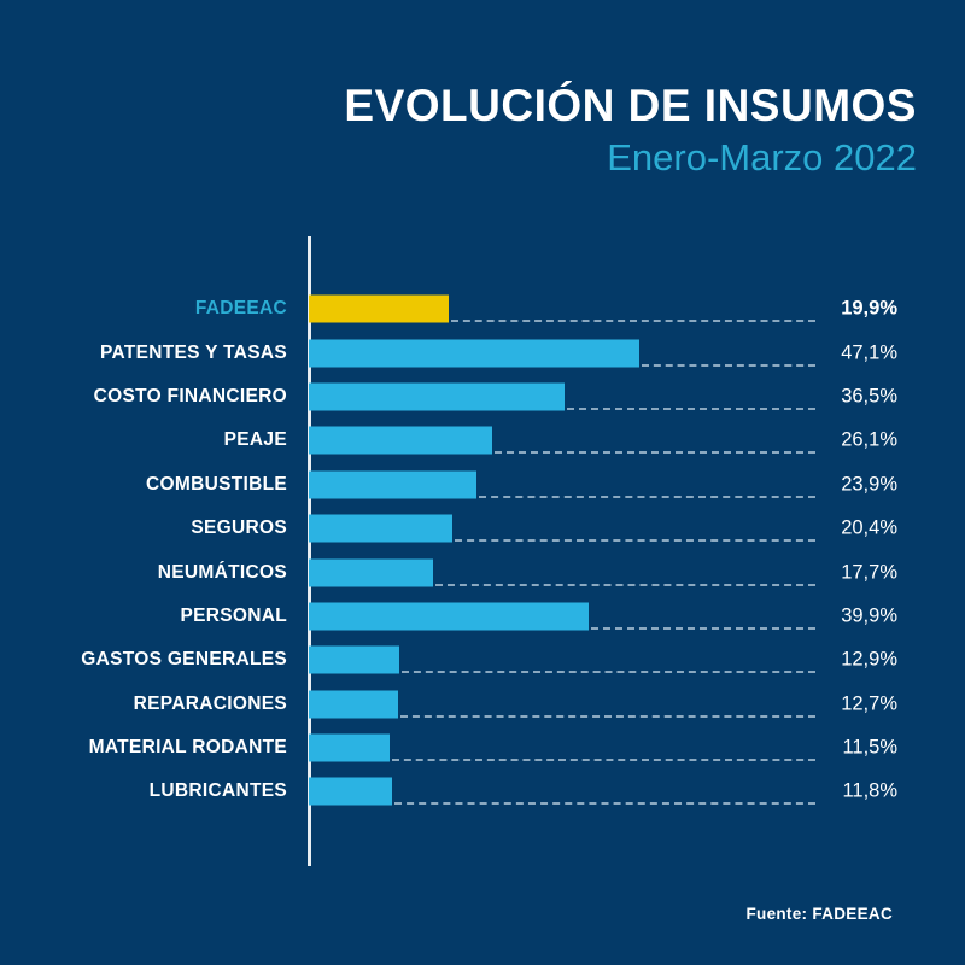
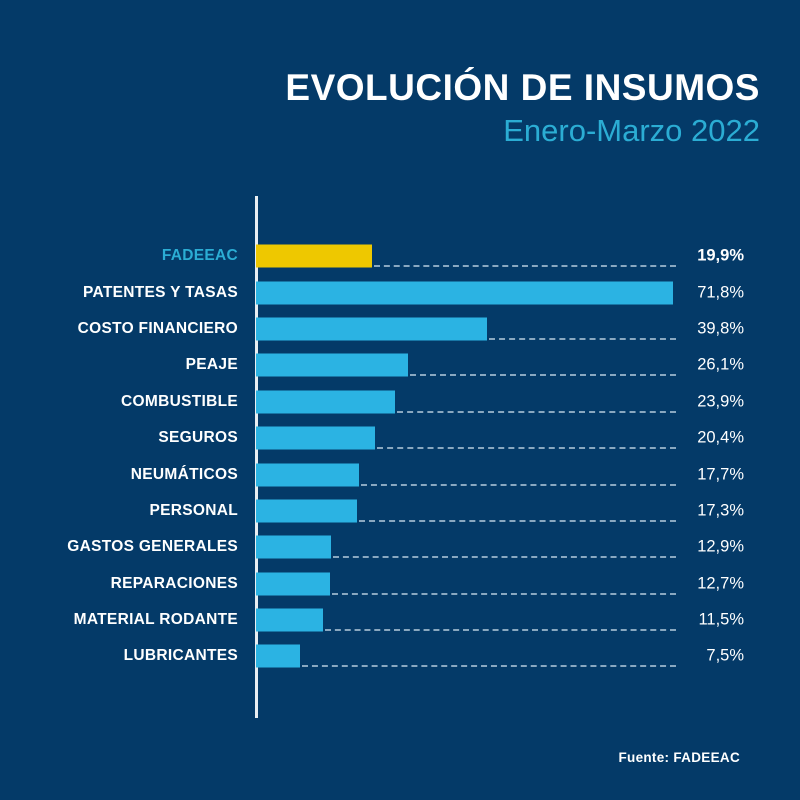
PATENTES Y TASAS: 47,1% -> 71,8%
COSTO FINANCIERO: 36,5% -> 39,8%
PERSONAL: 39,9% -> 17,3%
LUBRICANTES: 11,8% -> 7,5%
